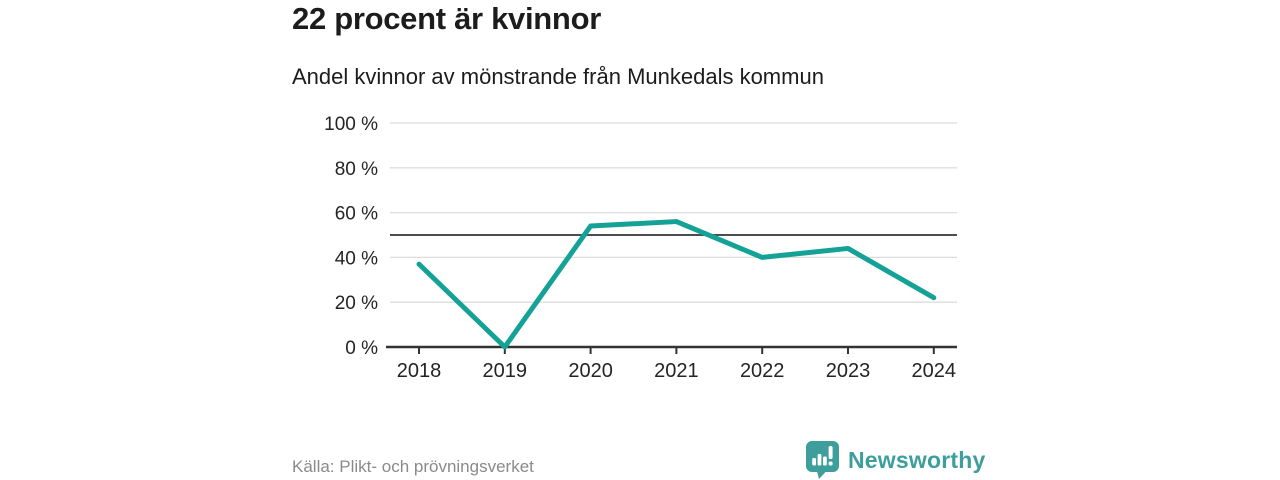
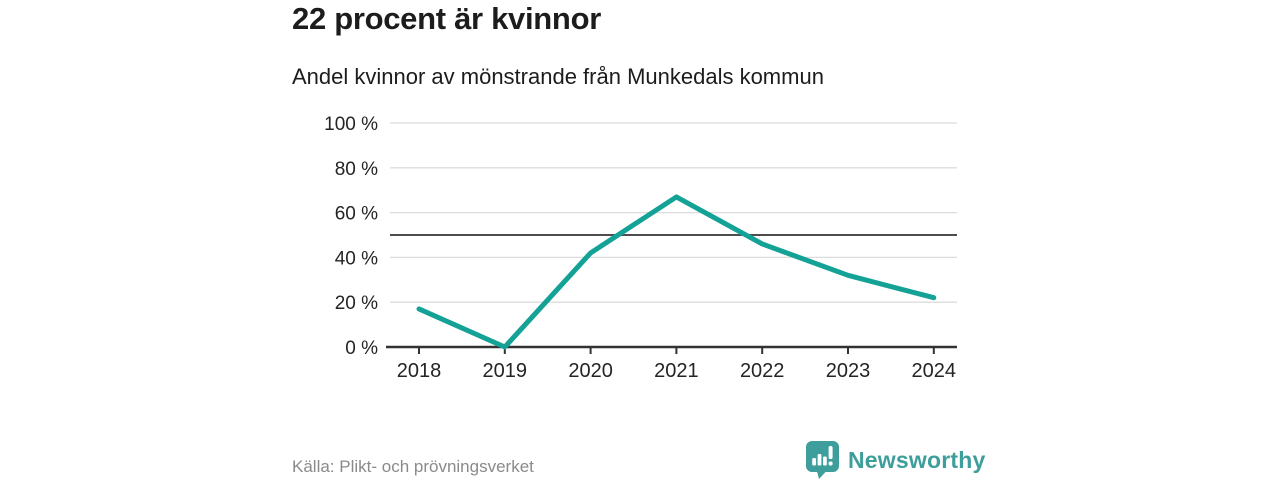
2018: 37% -> 17%
2020: 54% -> 42%
2021: 56% -> 67%
2022: 40% -> 46%
2023: 44% -> 32%
